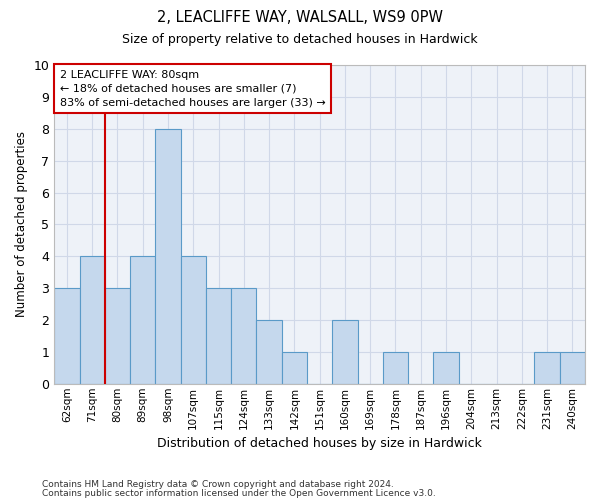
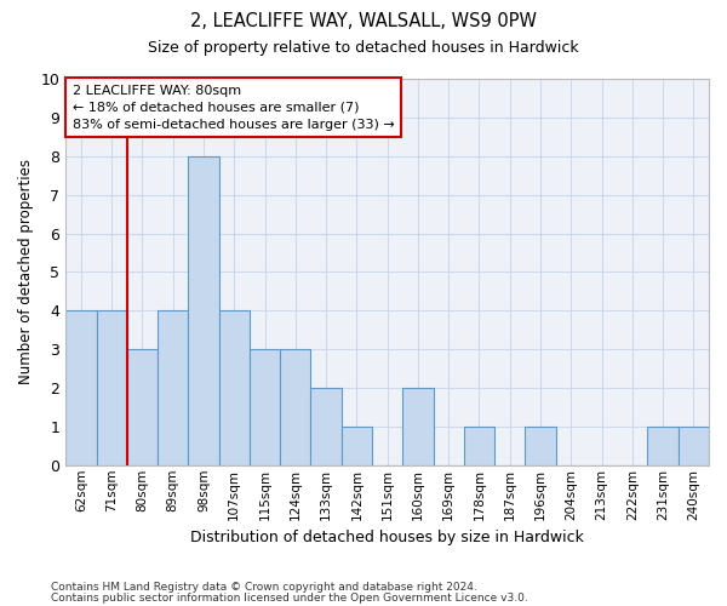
62sqm: 3 -> 4
